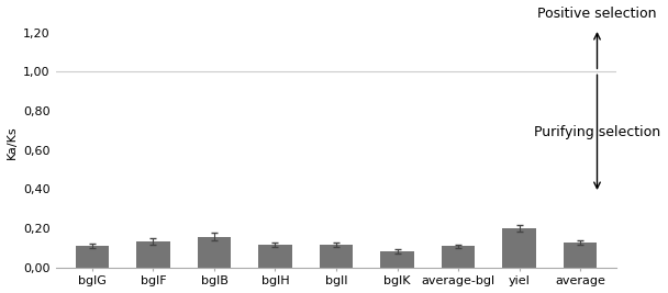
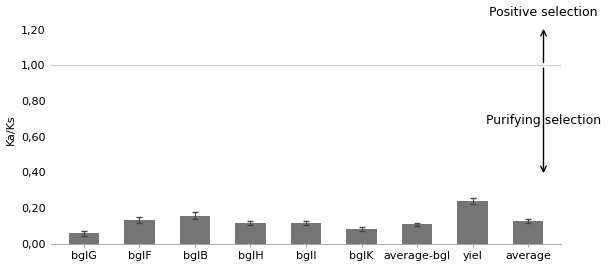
bglG: 0,11 -> 0,06
yieI: 0,20 -> 0,24
